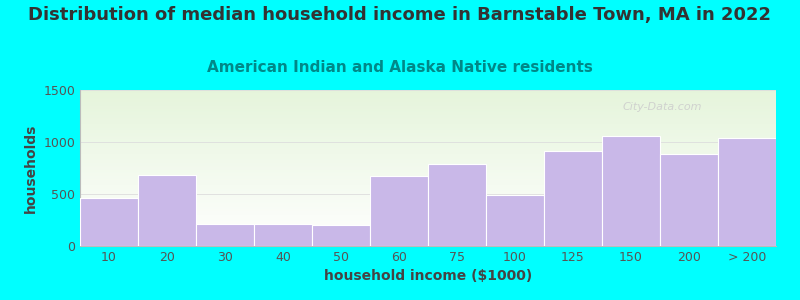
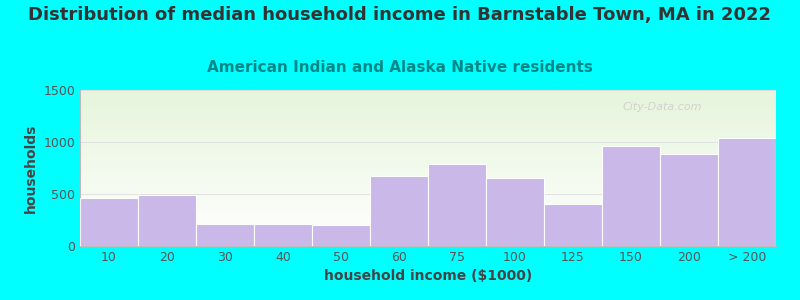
20: 680 -> 490
100: 490 -> 660
125: 910 -> 400
150: 1060 -> 960
